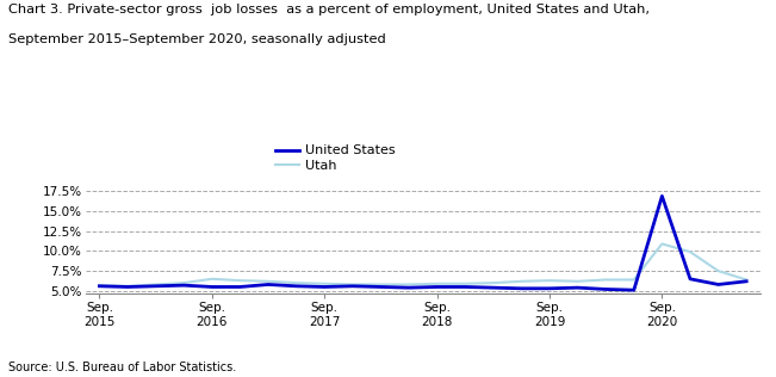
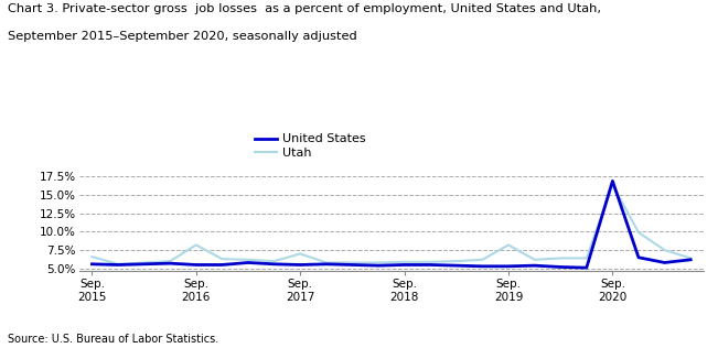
Utah/Sep. 2015: 5.7% -> 6.6%
Utah/Sep. 2016: 6.5% -> 8.2%
Utah/Sep. 2017: 5.9% -> 7.0%
Utah/Sep. 2019: 6.3% -> 8.2%
Utah/Sep. 2020: 10.9% -> 16.4%
